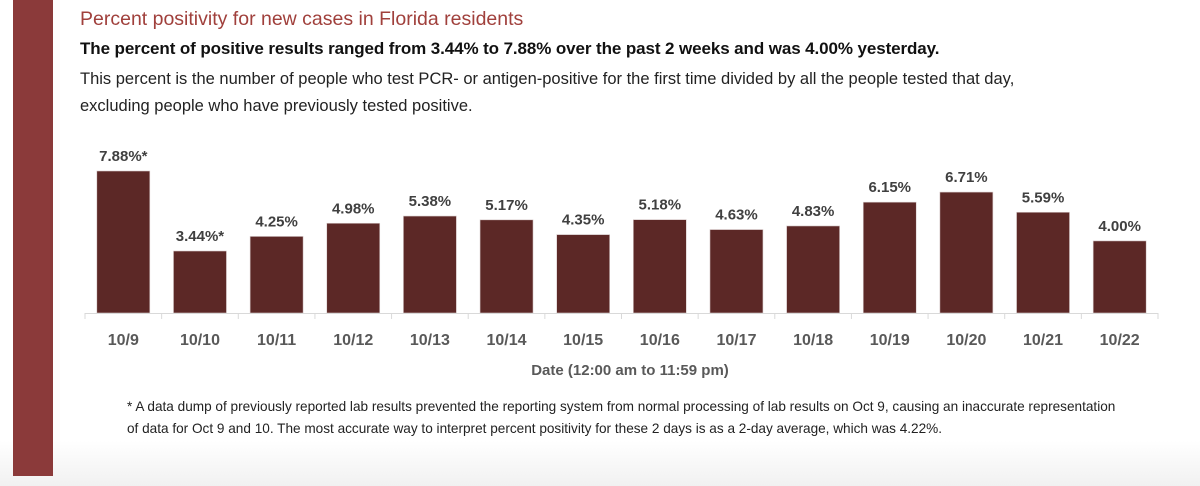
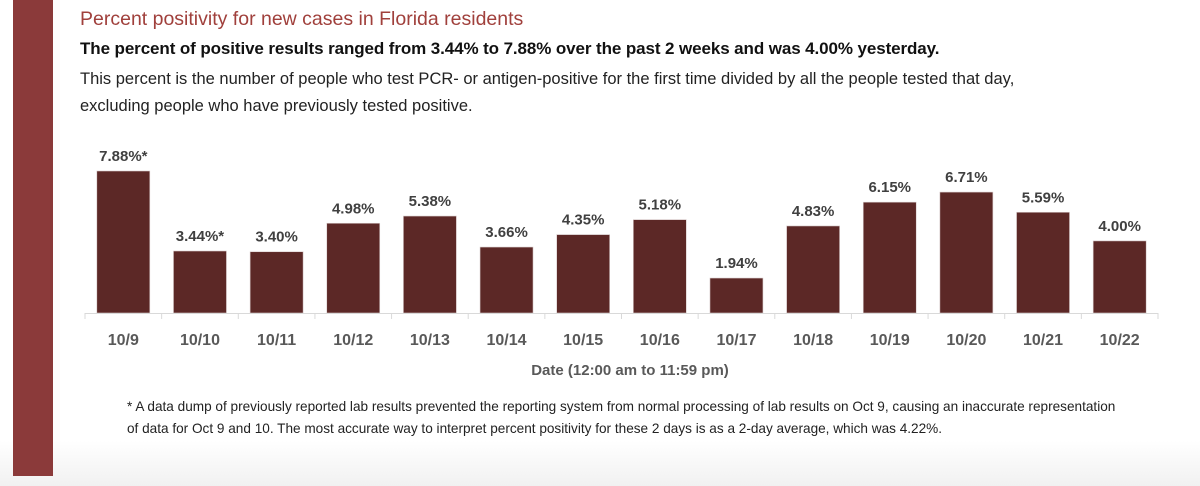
10/11: 4.25% -> 3.40%
10/14: 5.17% -> 3.66%
10/17: 4.63% -> 1.94%
